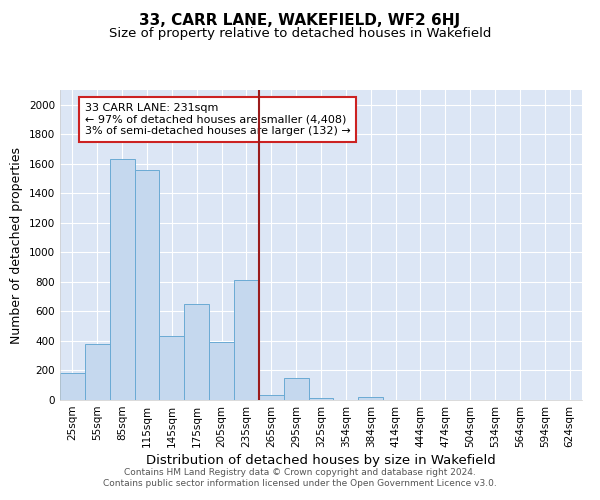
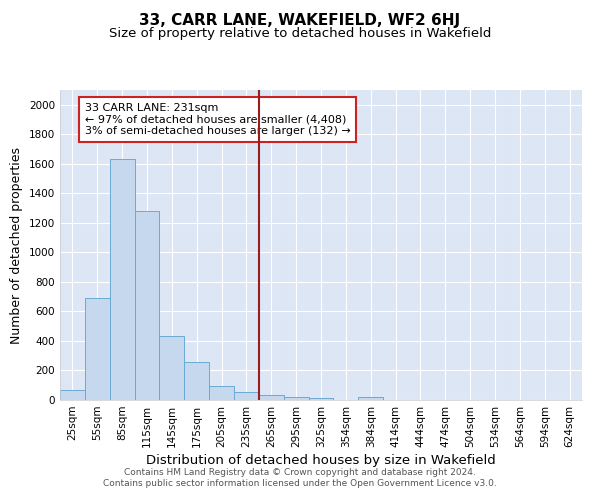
25sqm: 180 -> 60
55sqm: 380 -> 690
115sqm: 1560 -> 1280
175sqm: 650 -> 260
205sqm: 390 -> 100
235sqm: 810 -> 60
295sqm: 150 -> 20
